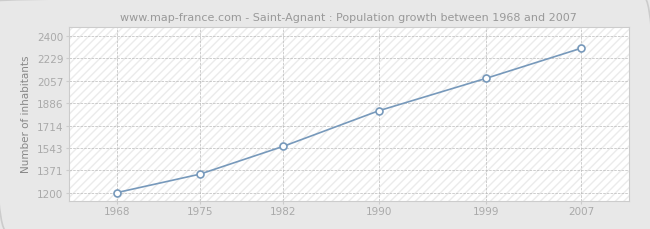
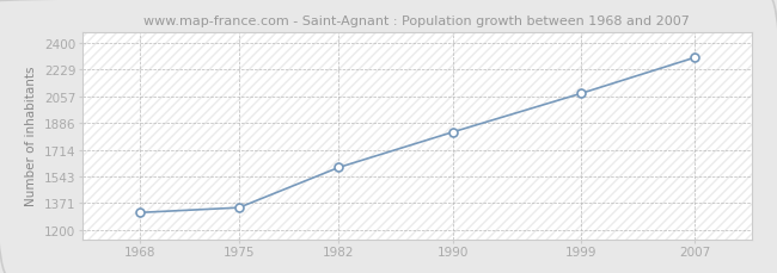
1968: 1200 -> 1310
1982: 1560 -> 1600
